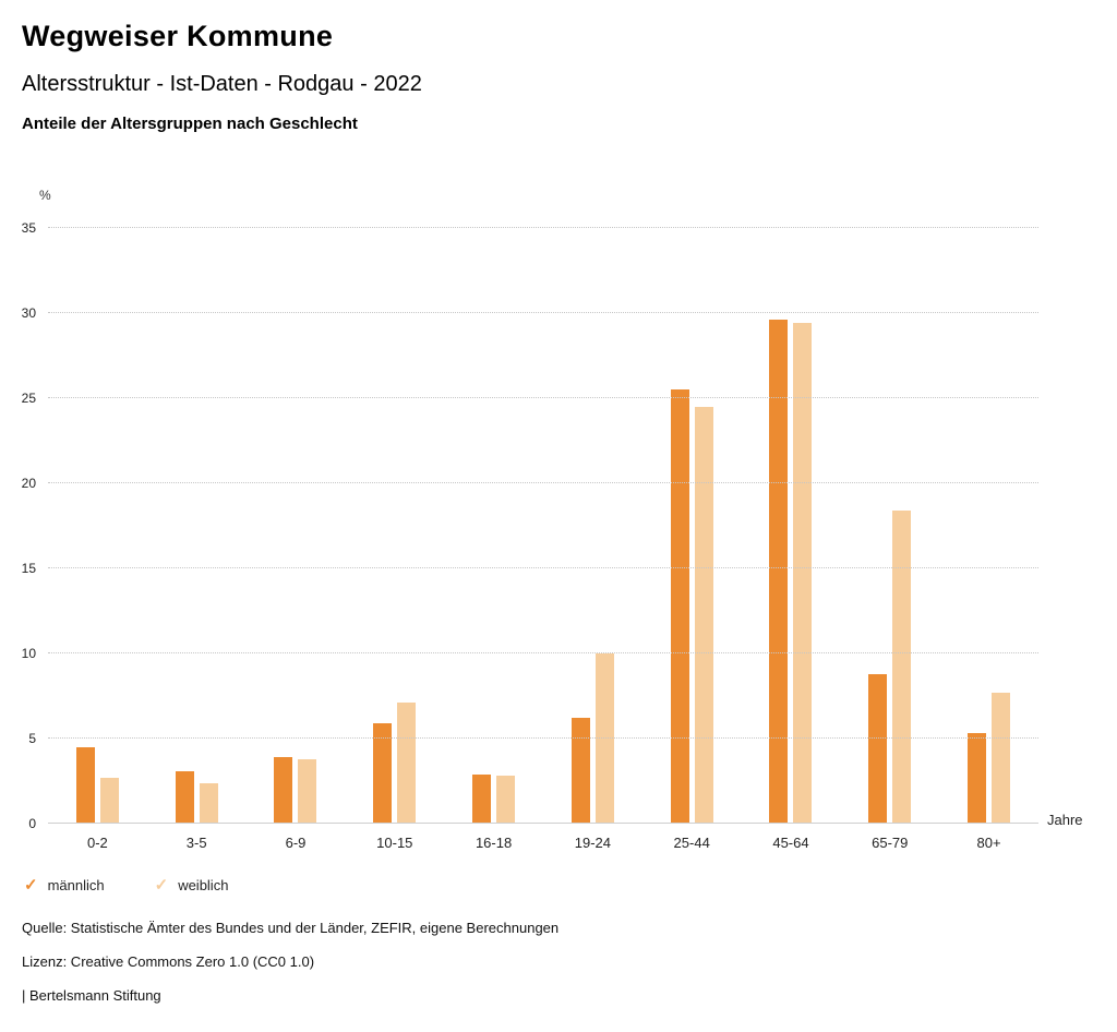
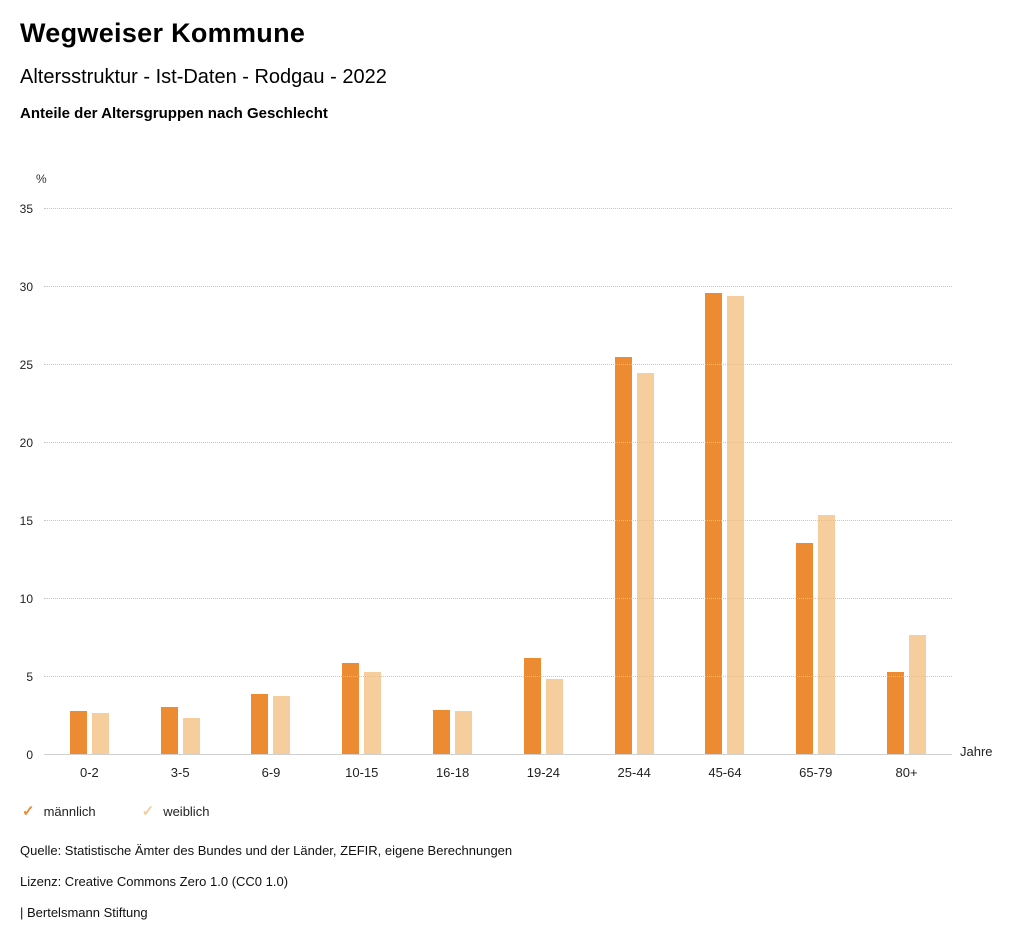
männlich/0-2: 4.5 -> 2.8
weiblich/10-15: 7.1 -> 5.3
weiblich/19-24: 10.0 -> 4.9
männlich/65-79: 8.8 -> 13.6
weiblich/65-79: 18.4 -> 15.4
